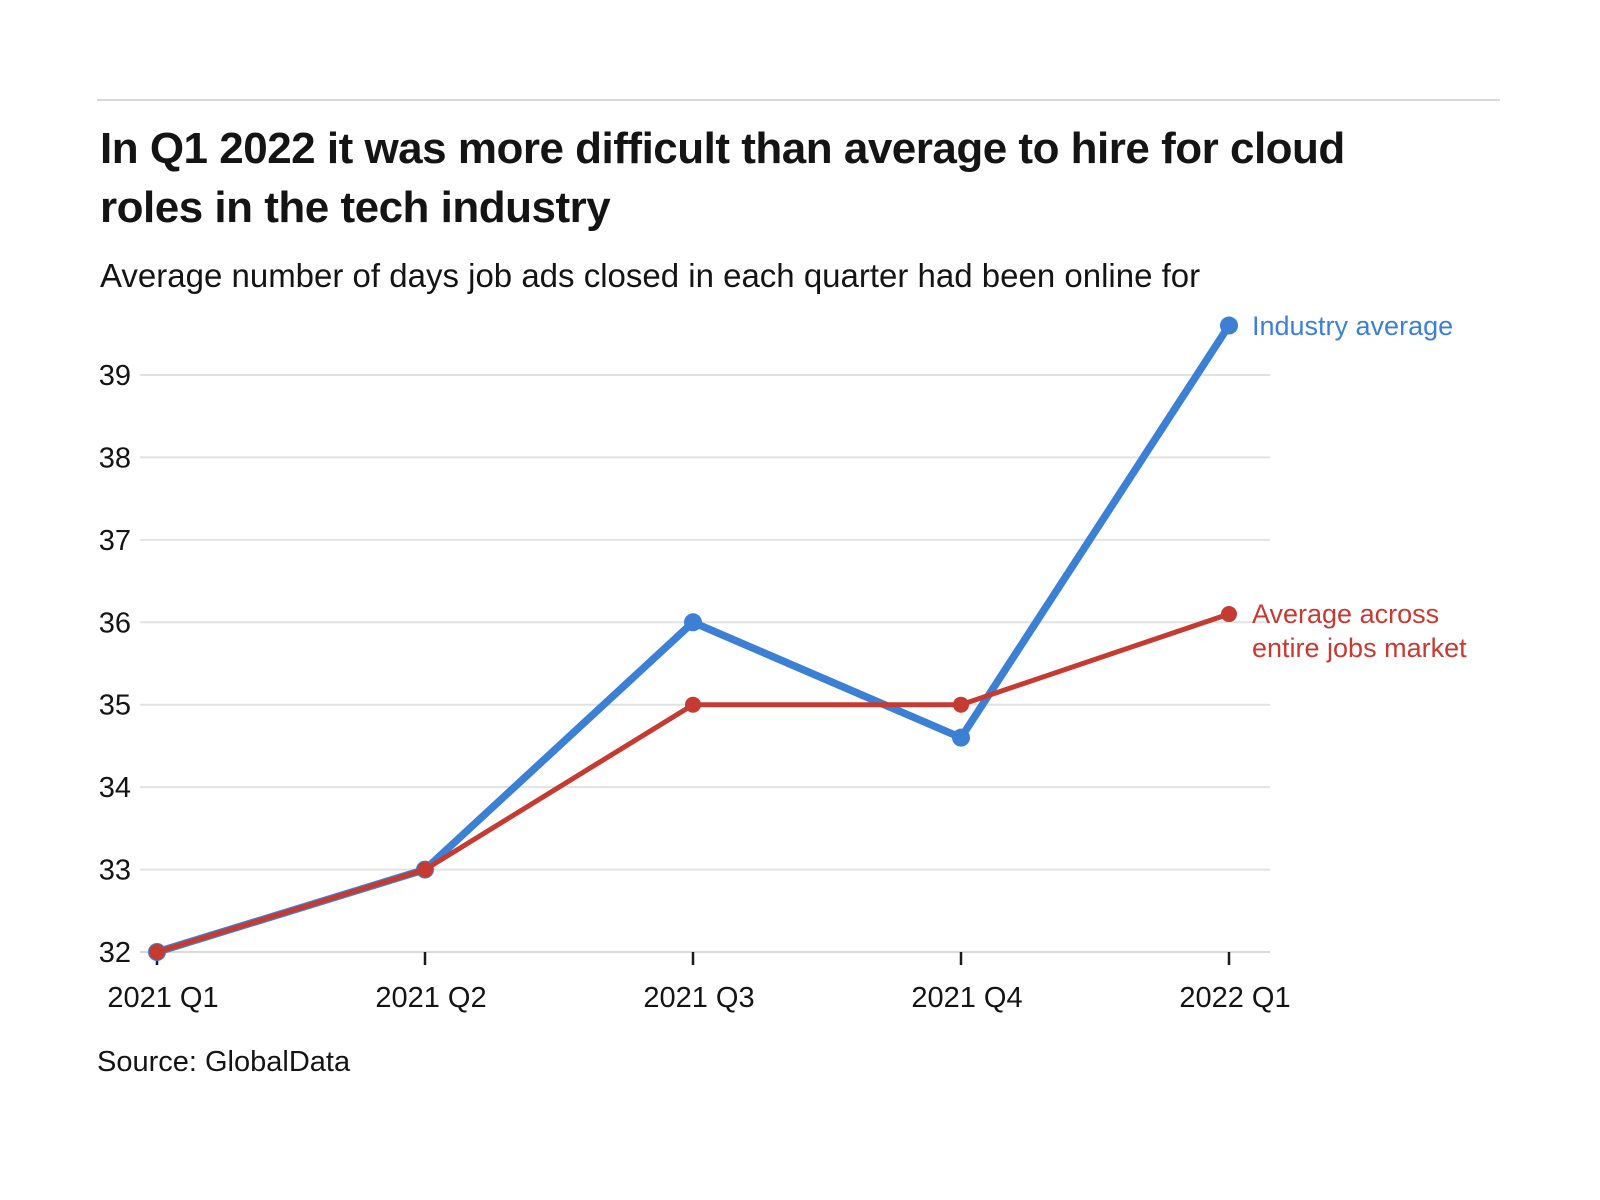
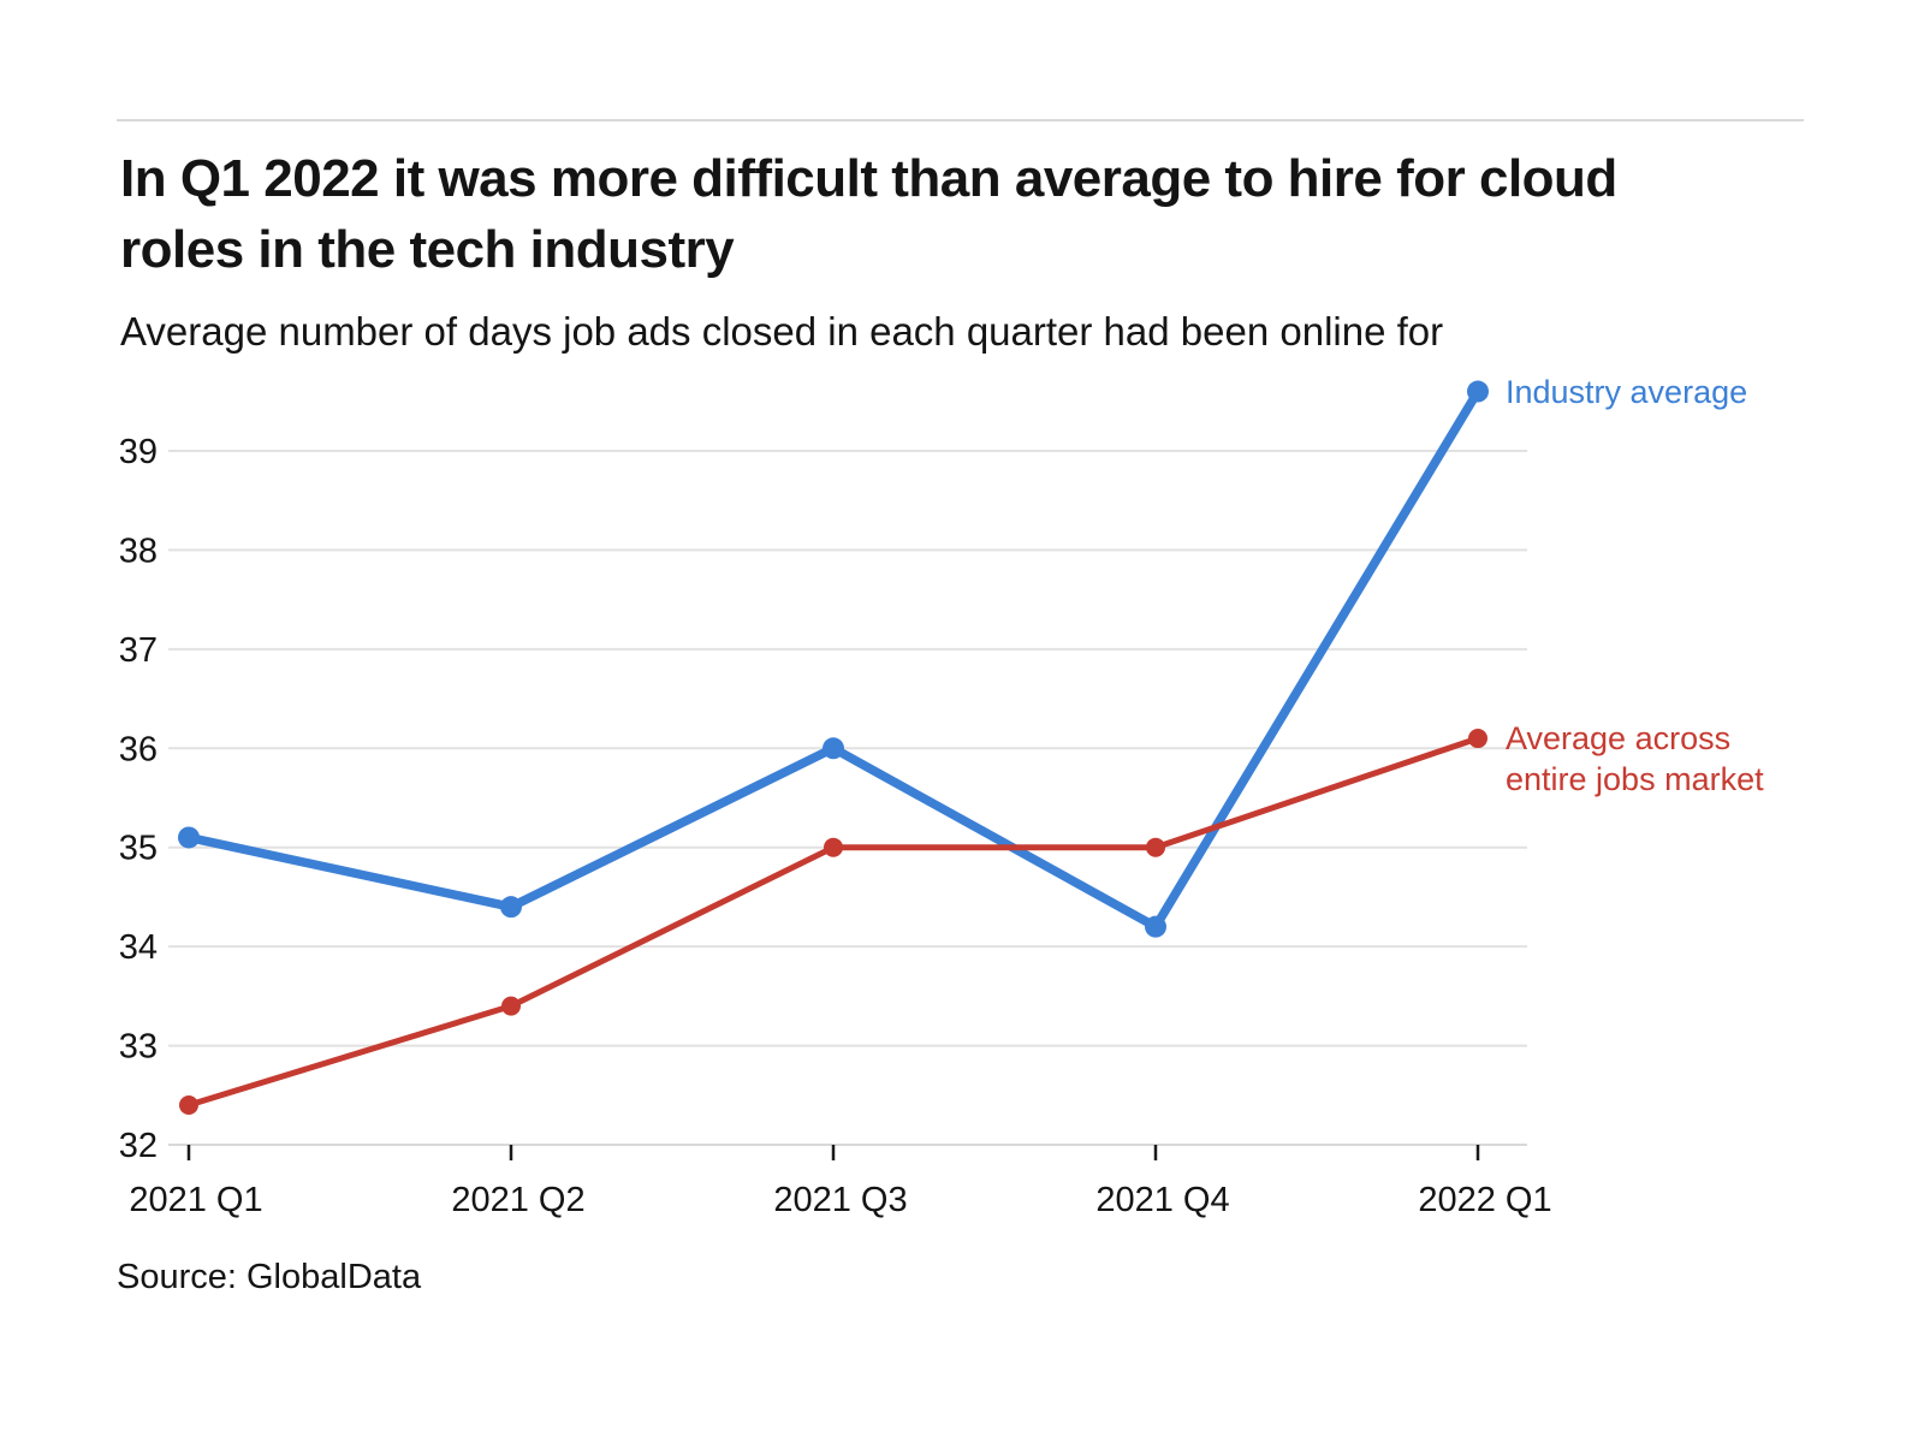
Industry average/2021 Q1: 32.0 -> 35.1
Average across entire jobs market/2021 Q1: 32.0 -> 32.4
Industry average/2021 Q2: 33.0 -> 34.4
Average across entire jobs market/2021 Q2: 33.0 -> 33.4
Industry average/2021 Q4: 34.6 -> 34.2
